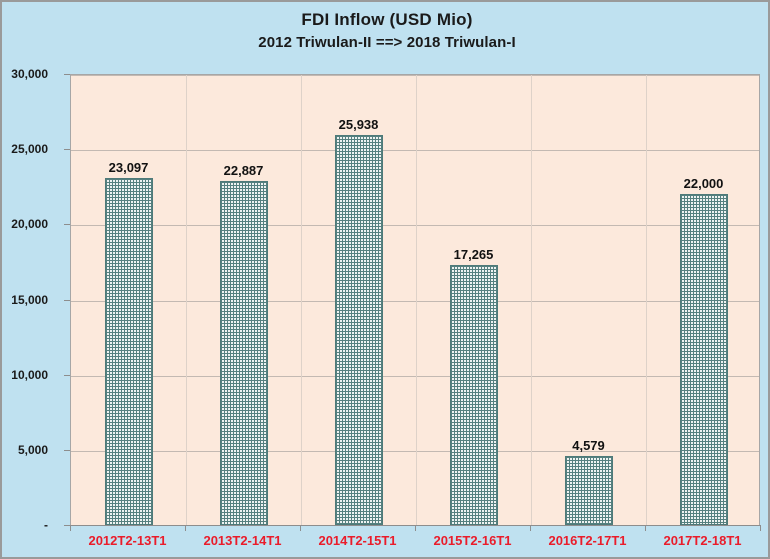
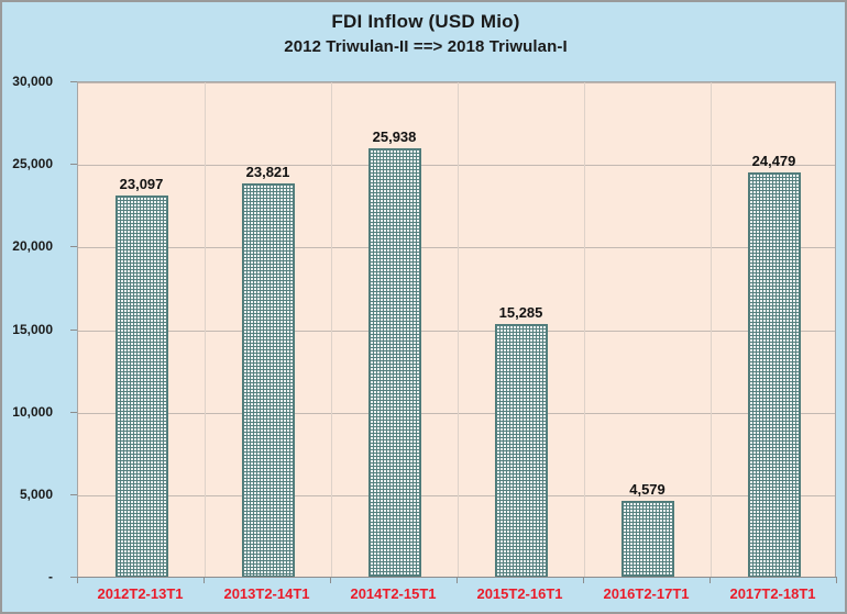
2013T2-14T1: 22,887 -> 23,821
2015T2-16T1: 17,265 -> 15,285
2017T2-18T1: 22,000 -> 24,479
